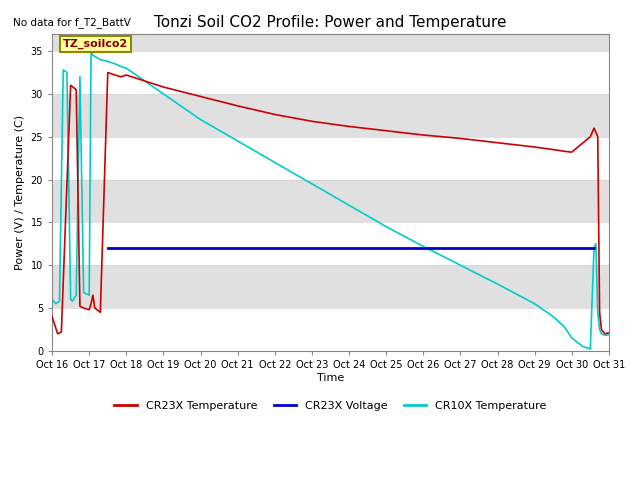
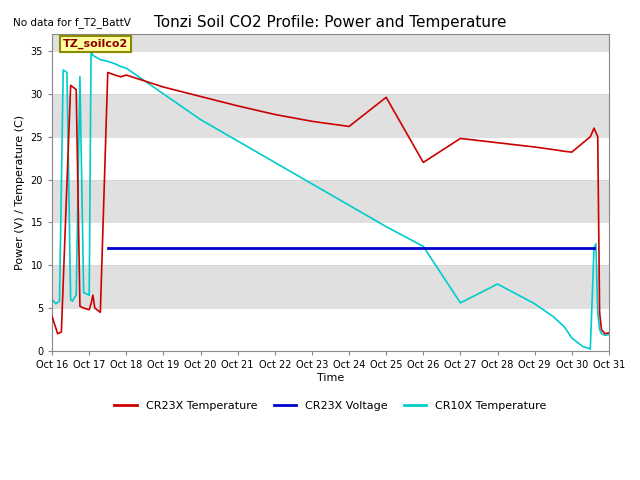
CR23X Temperature/Oct 25: 25.7 -> 29.6
CR23X Temperature/Oct 26: 25.2 -> 22.0
CR10X Temperature/Oct 27: 10.0 -> 5.6
